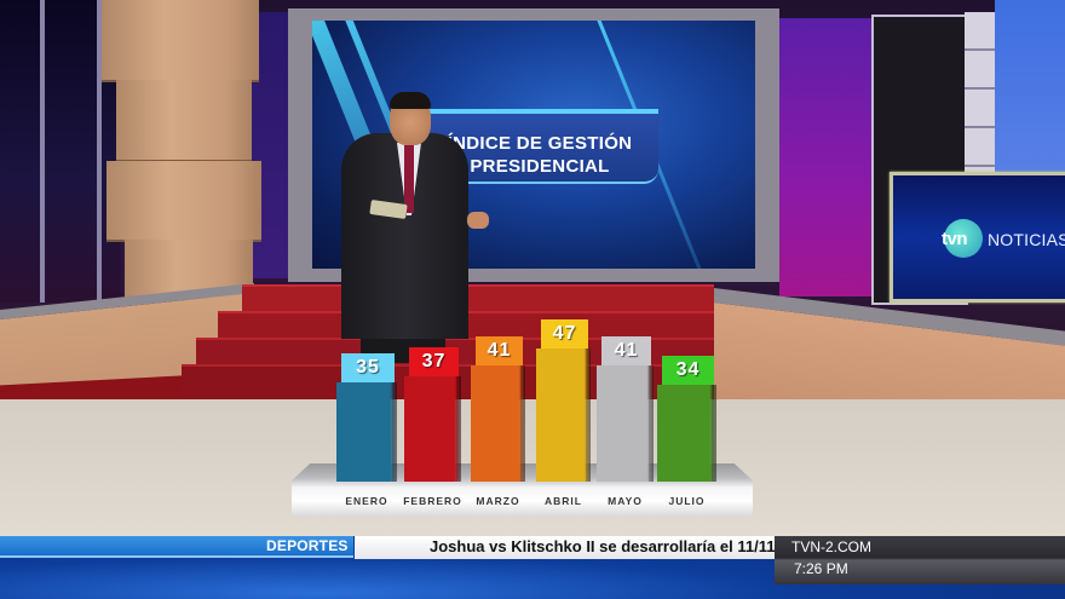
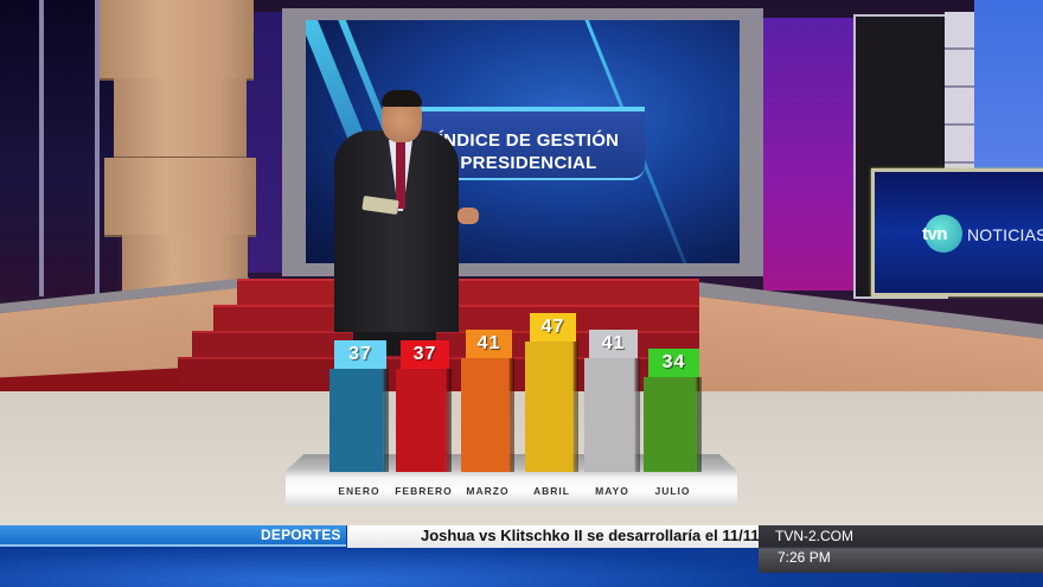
ENERO: 35 -> 37
